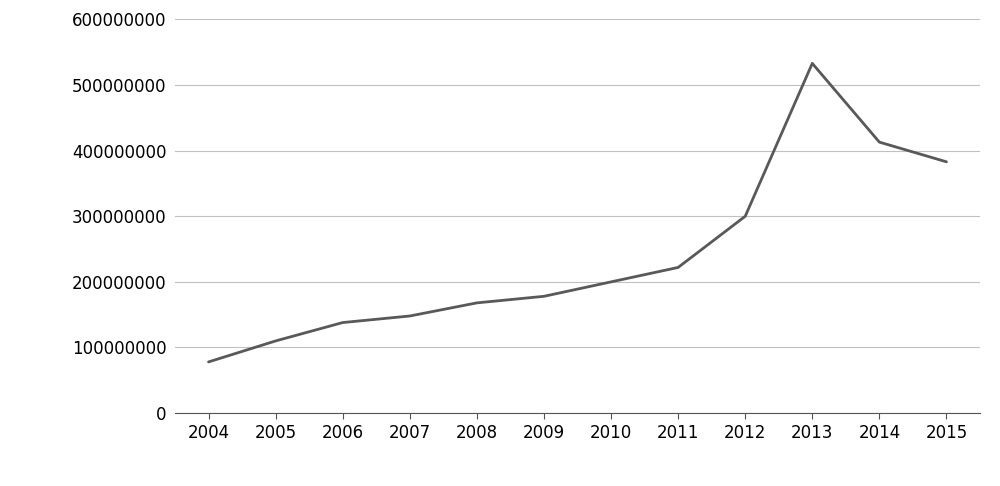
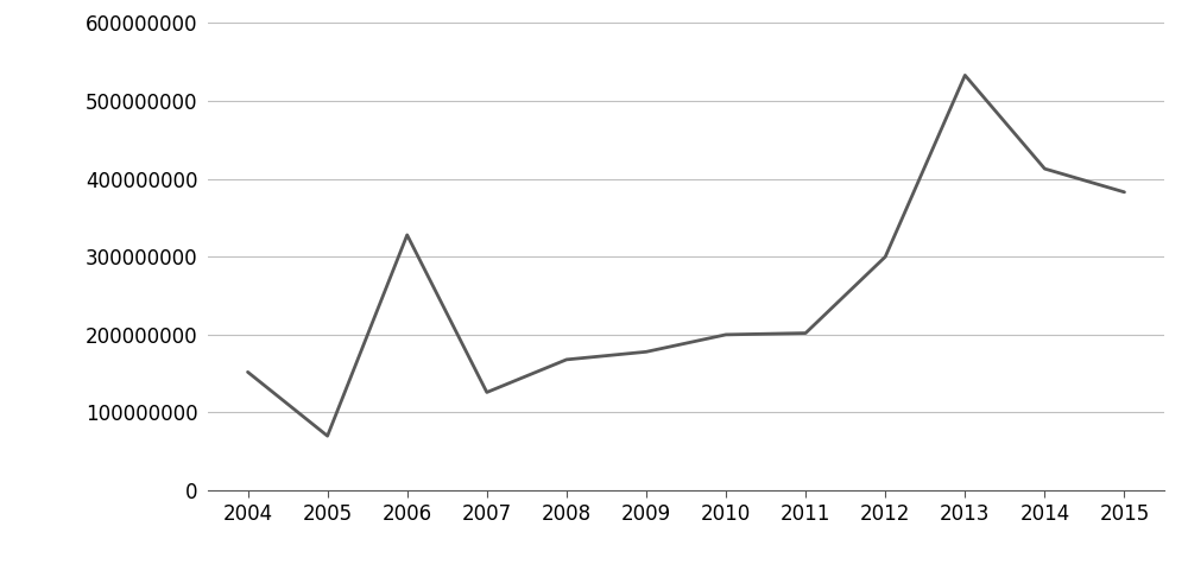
2004: 78000000 -> 152000000
2005: 110000000 -> 70000000
2006: 138000000 -> 328000000
2007: 148000000 -> 126000000
2011: 222000000 -> 202000000
